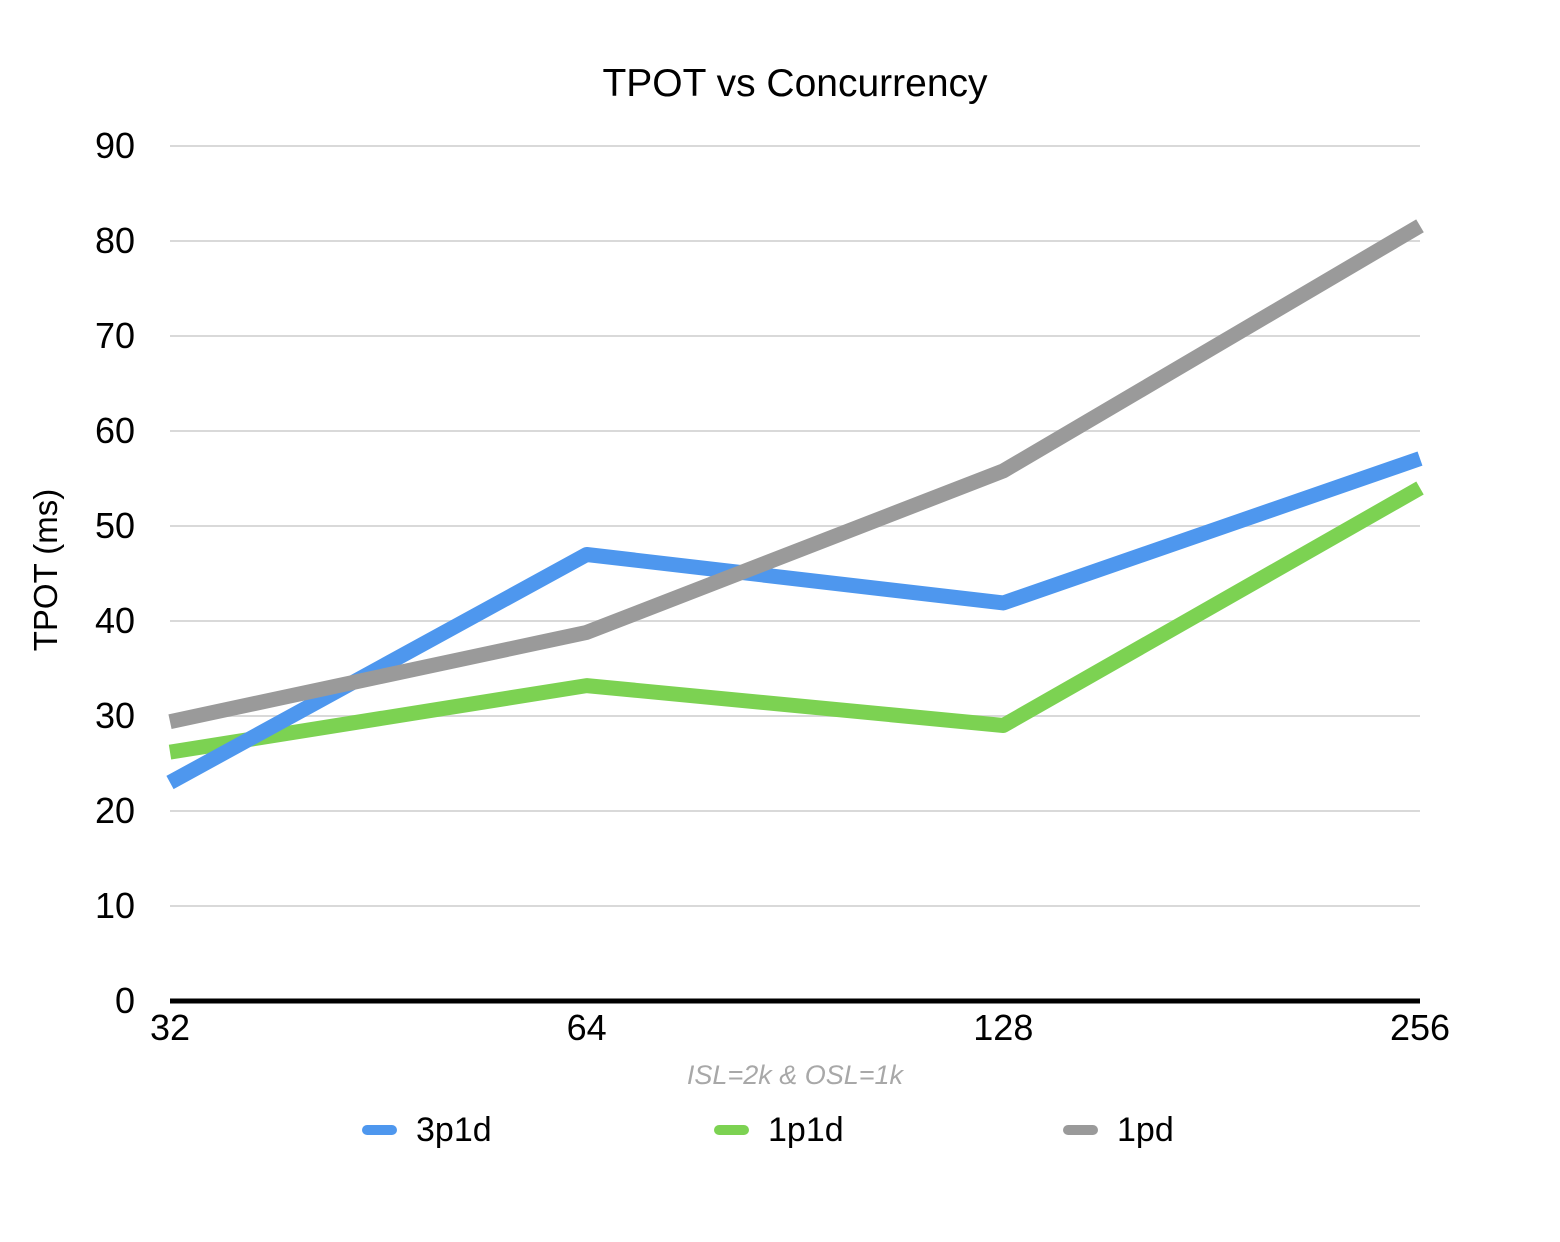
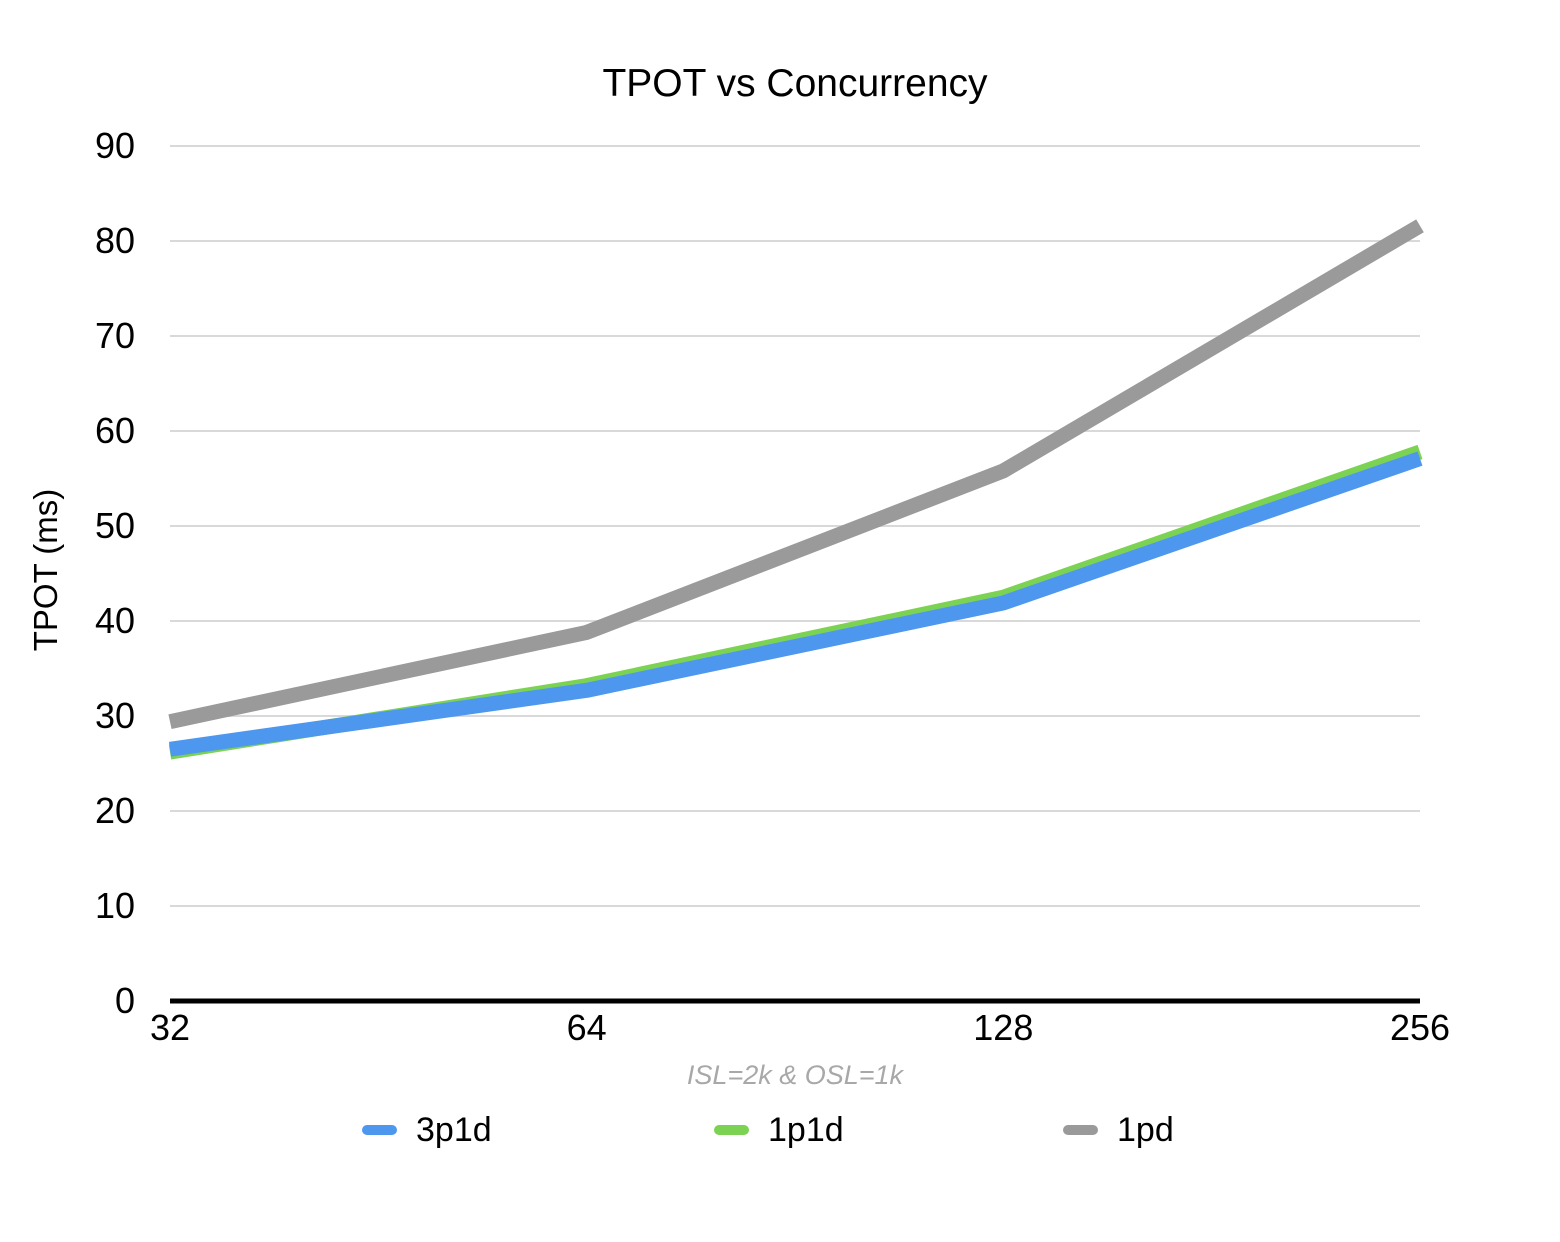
3p1d/32: 23 -> 26
3p1d/64: 47 -> 33
1p1d/128: 29 -> 42
1p1d/256: 54 -> 58
